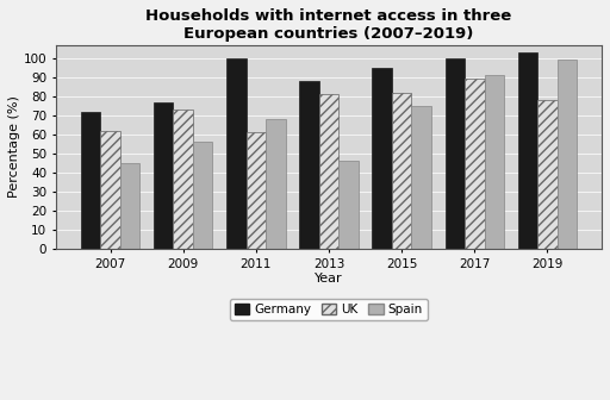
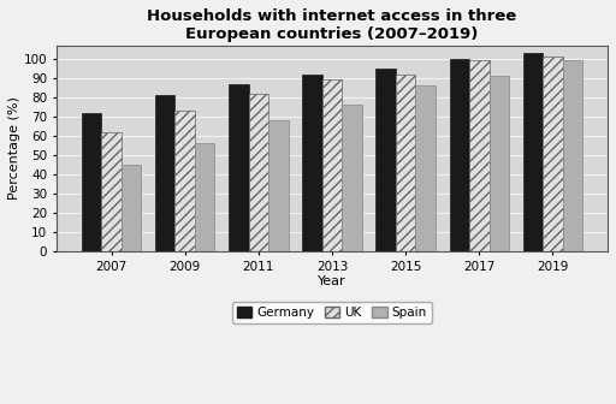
Germany/2009: 77 -> 81
Germany/2011: 100 -> 87
UK/2011: 61 -> 82
Germany/2013: 88 -> 92
UK/2013: 81 -> 89
Spain/2013: 46 -> 76
UK/2015: 82 -> 92
Spain/2015: 75 -> 86
UK/2017: 89 -> 99
UK/2019: 78 -> 101
